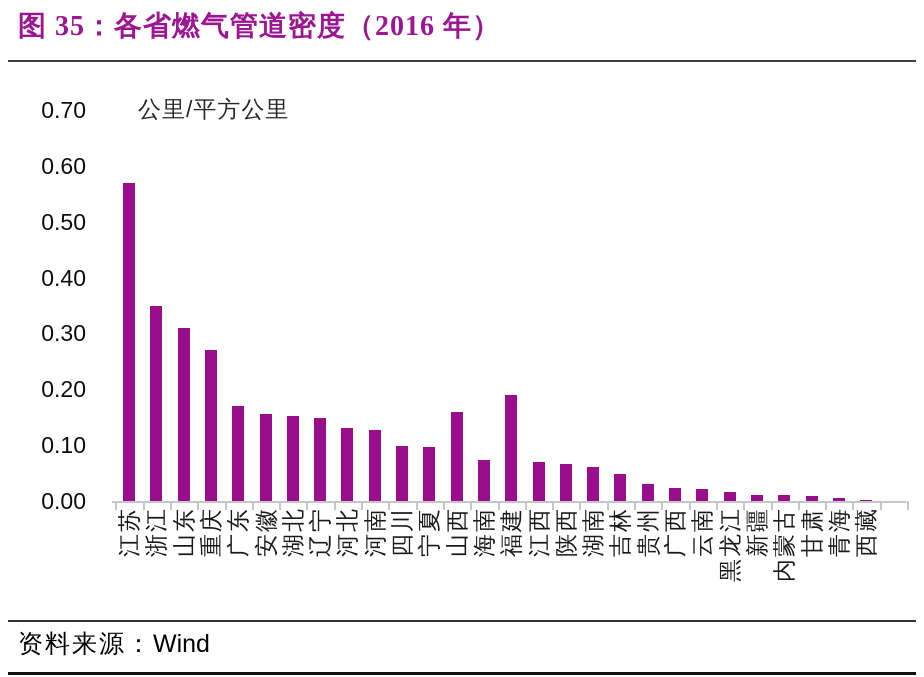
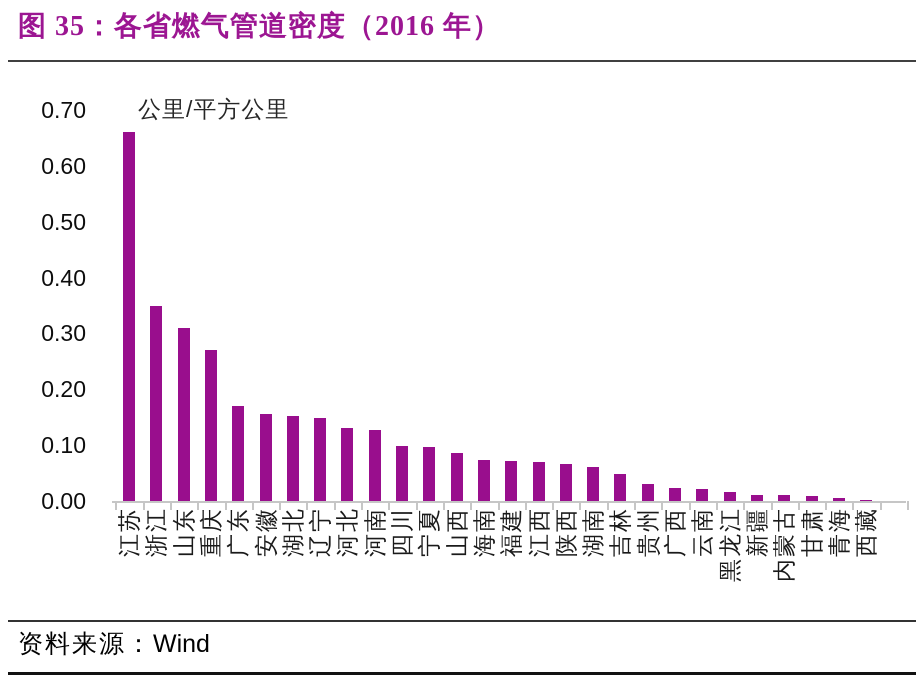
江苏: 0.57 -> 0.66
山西: 0.16 -> 0.09
福建: 0.19 -> 0.07
